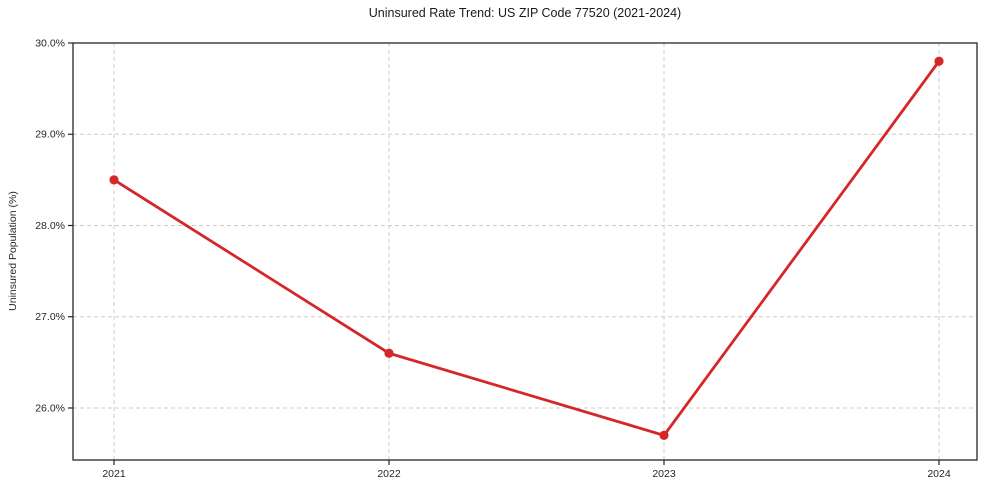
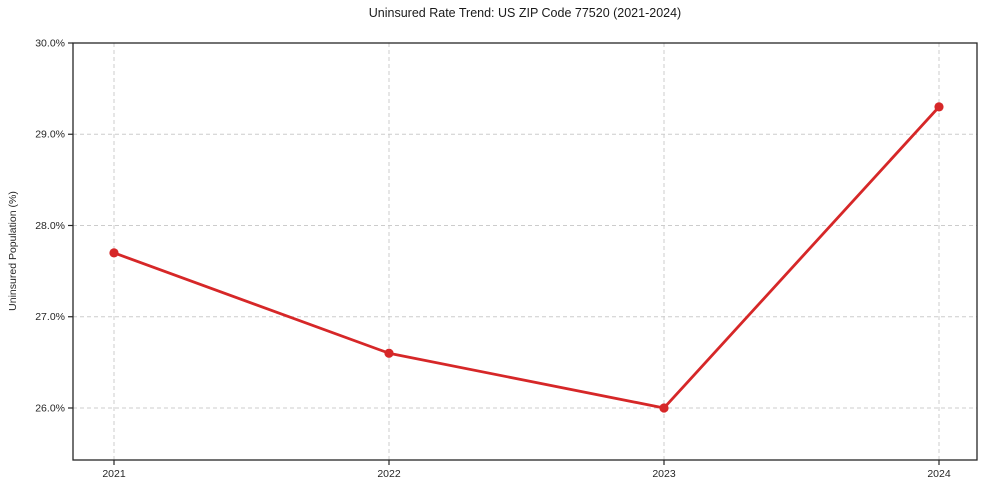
2021: 28.5% -> 27.7%
2023: 25.7% -> 26.0%
2024: 29.8% -> 29.3%
